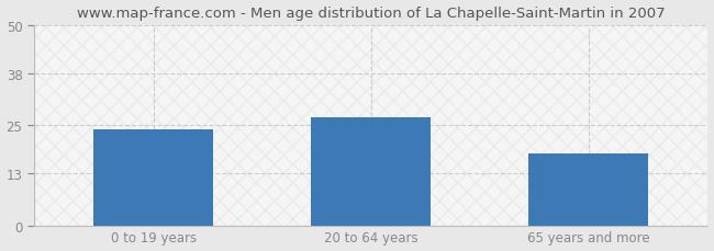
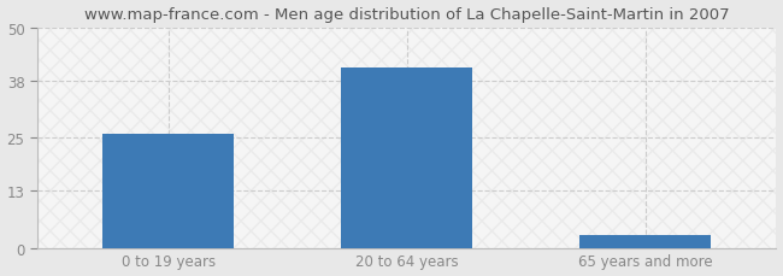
0 to 19 years: 24 -> 26
20 to 64 years: 27 -> 41
65 years and more: 18 -> 3
